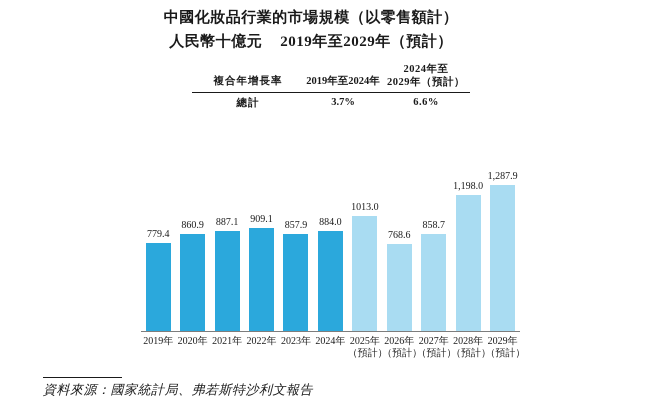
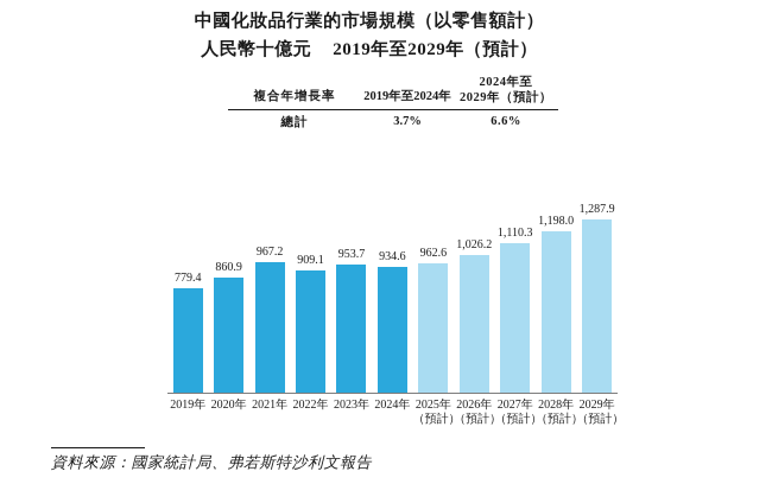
2021年: 887.1 -> 967.2
2023年: 857.9 -> 953.7
2024年: 884.0 -> 934.6
2025年: 1013.0 -> 962.6
2026年: 768.6 -> 1,026.2
2027年: 858.7 -> 1,110.3
